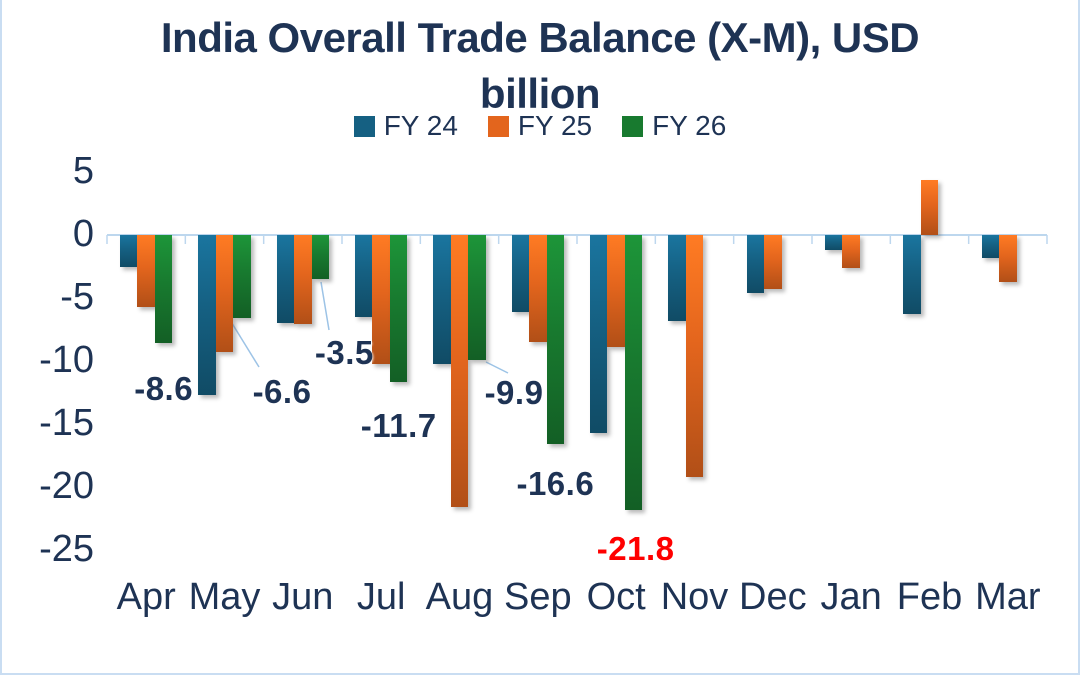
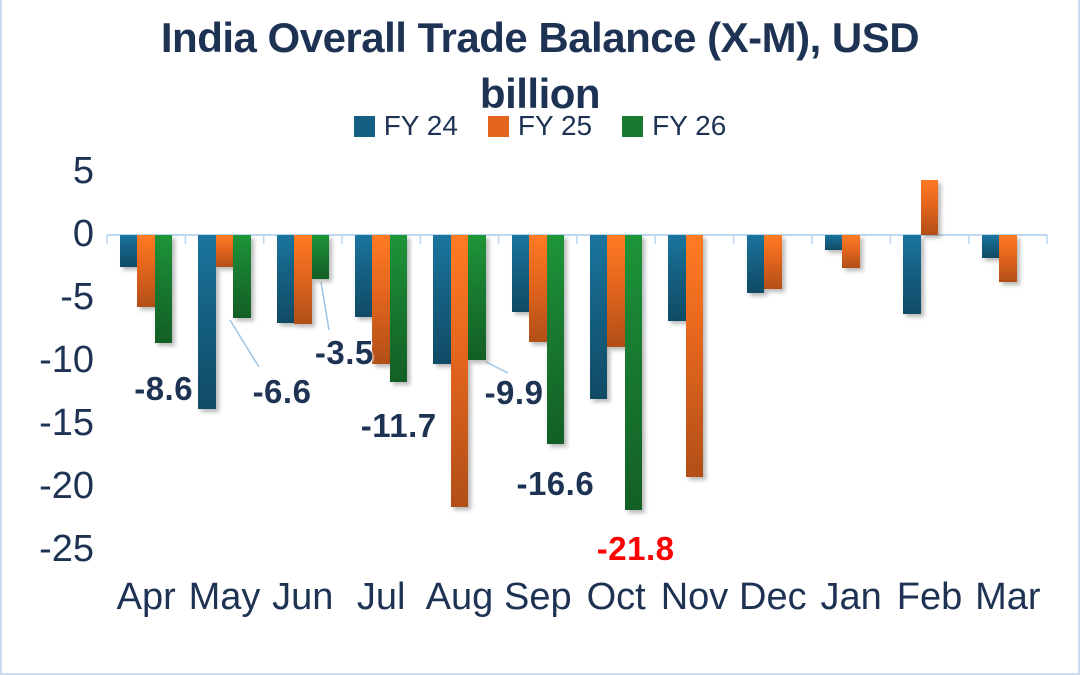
FY 24/May: -12.7 -> -13.8
FY 25/May: -9.3 -> -2.5
FY 24/Oct: -15.7 -> -13.0
